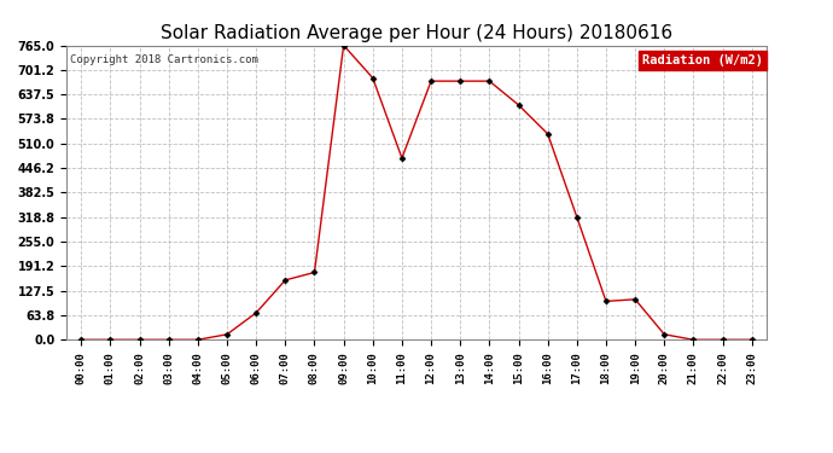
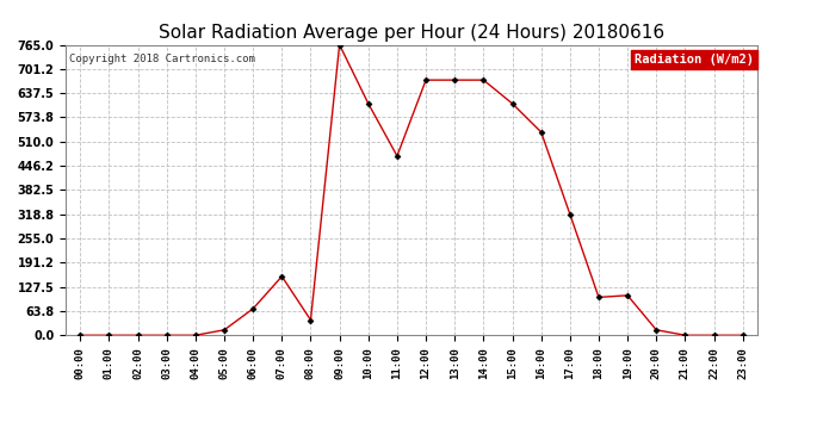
08:00: 175 -> 40
10:00: 680 -> 610
